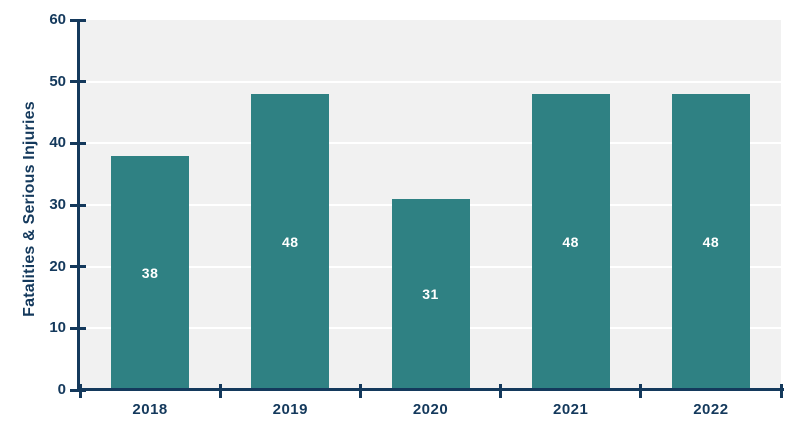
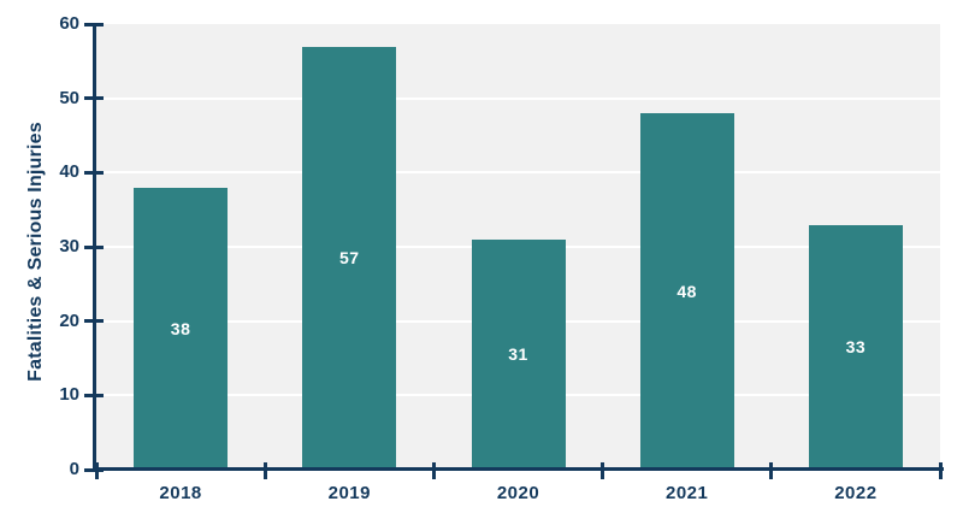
2019: 48 -> 57
2022: 48 -> 33
